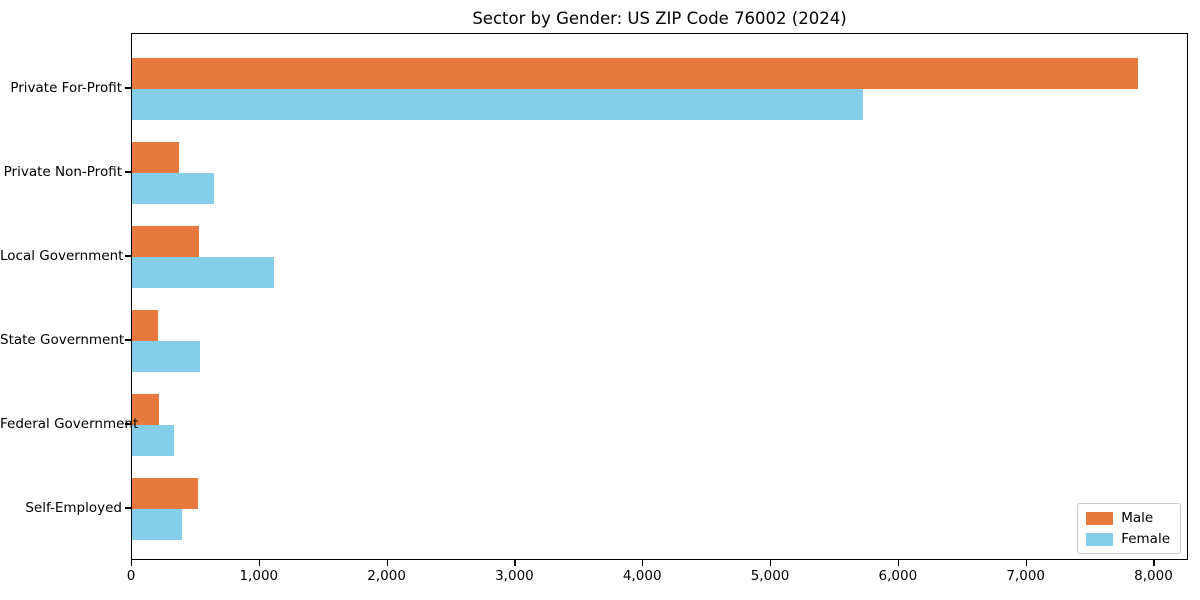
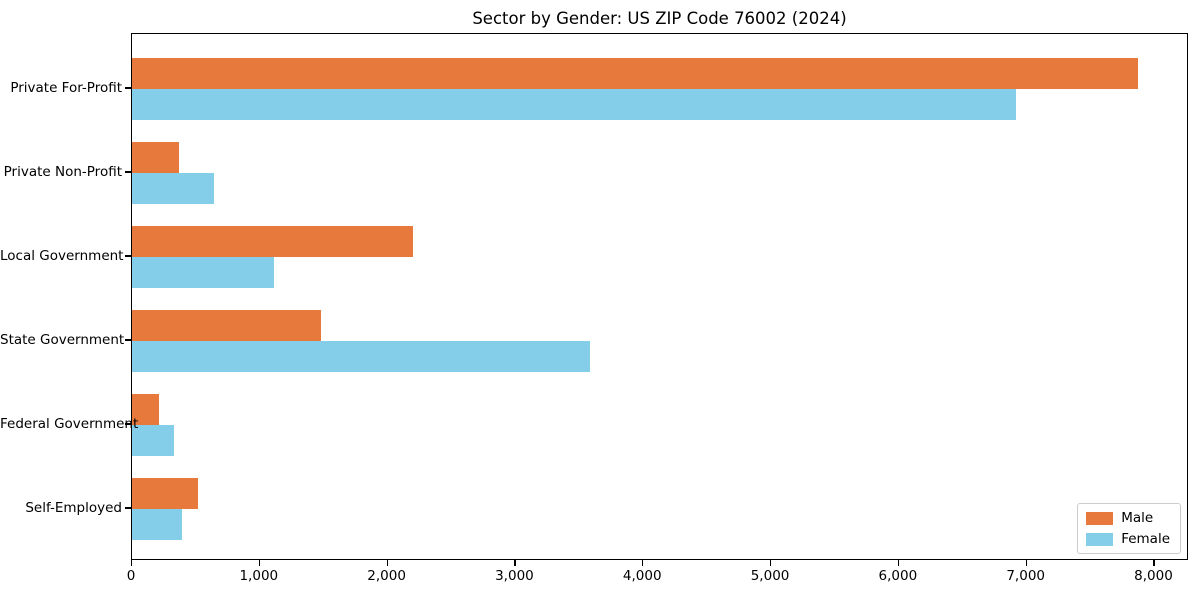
Female/Private For-Profit: 5720 -> 6920
Male/Local Government: 520 -> 2200
Male/State Government: 200 -> 1480
Female/State Government: 530 -> 3580
